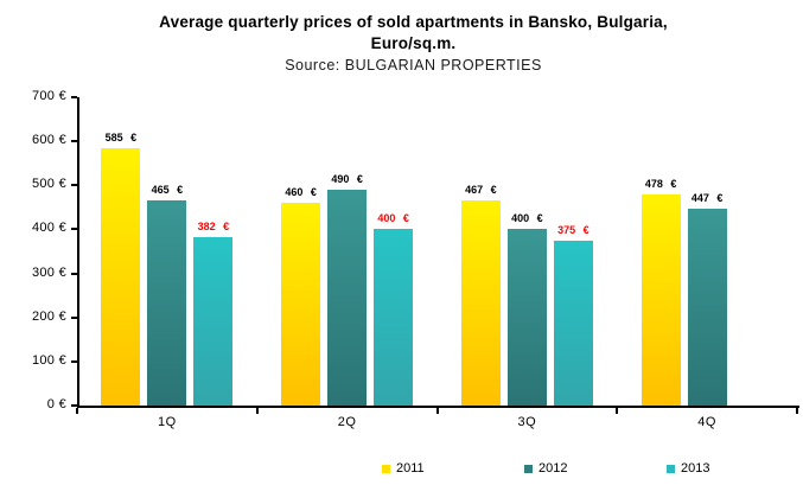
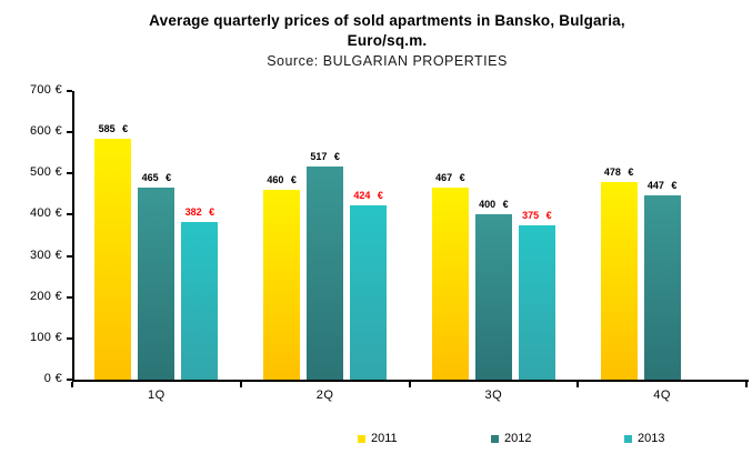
2012/2Q: 490 -> 517
2013/2Q: 400 -> 424
